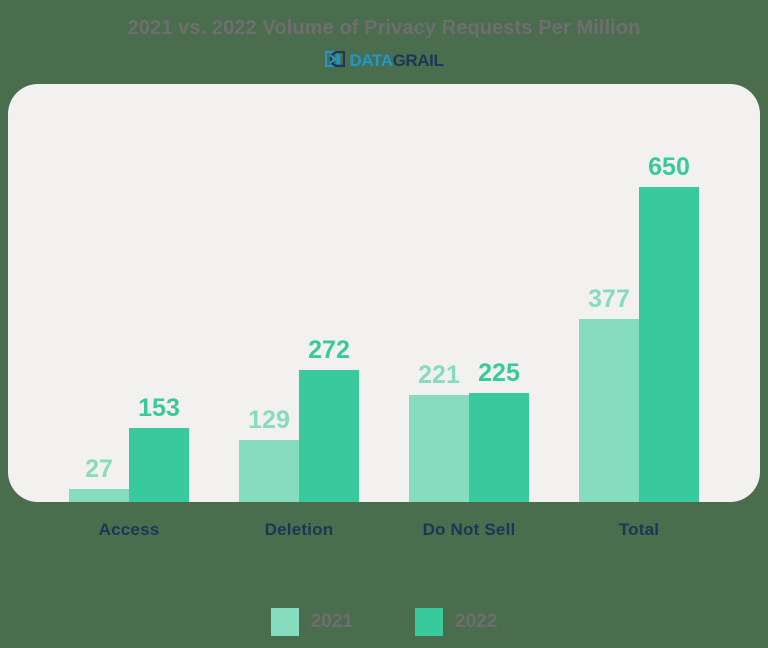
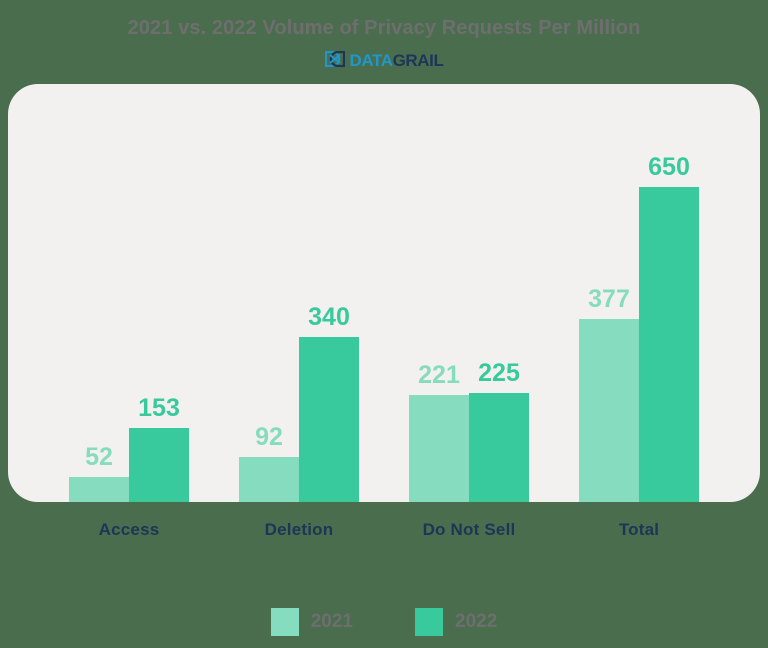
2021/Access: 27 -> 52
2021/Deletion: 129 -> 92
2022/Deletion: 272 -> 340
